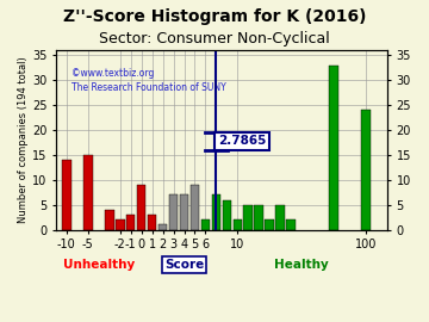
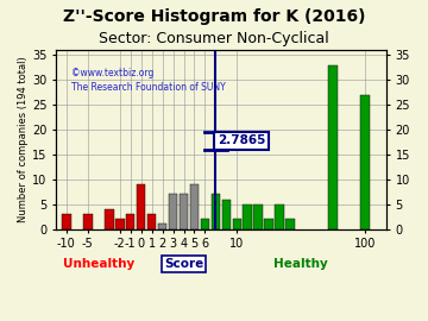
-10: 14 -> 3
-5: 15 -> 3
100: 24 -> 27
